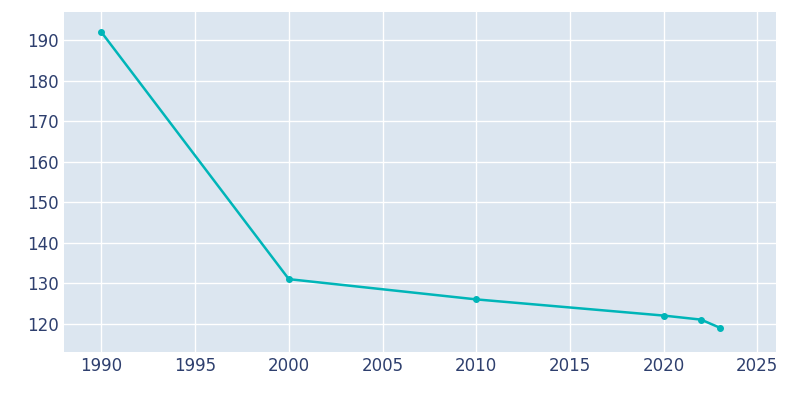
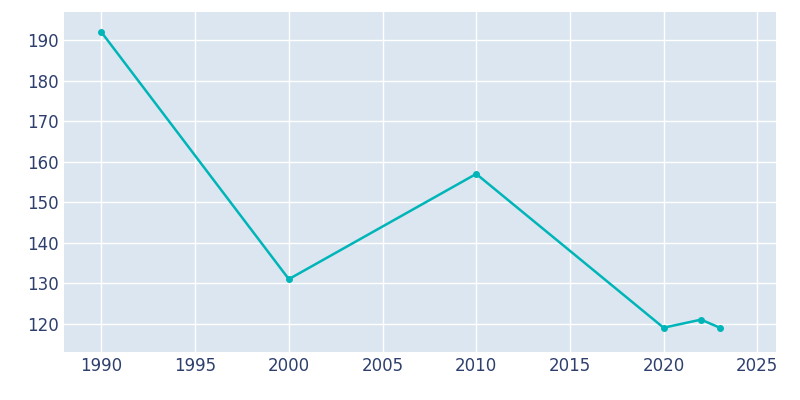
2010: 126 -> 157
2020: 122 -> 119
